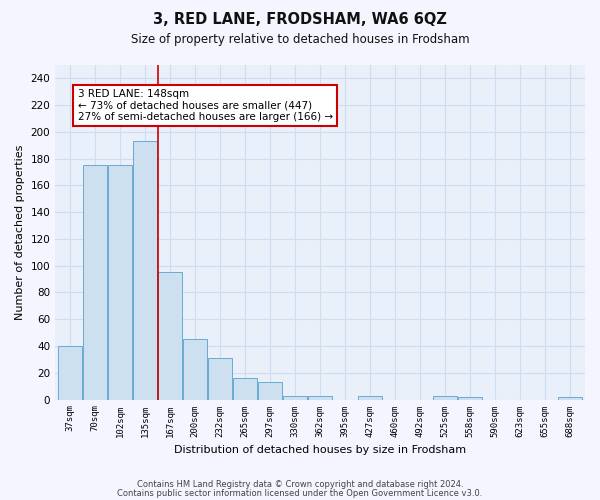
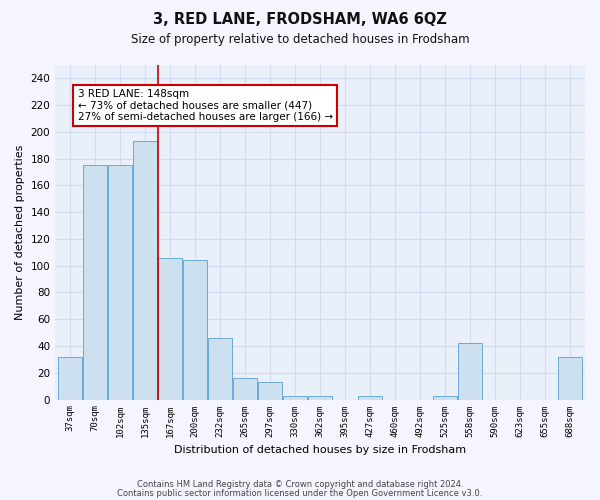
37sqm: 40 -> 32
167sqm: 95 -> 106
200sqm: 45 -> 104
232sqm: 31 -> 46
558sqm: 2 -> 42
688sqm: 2 -> 32
